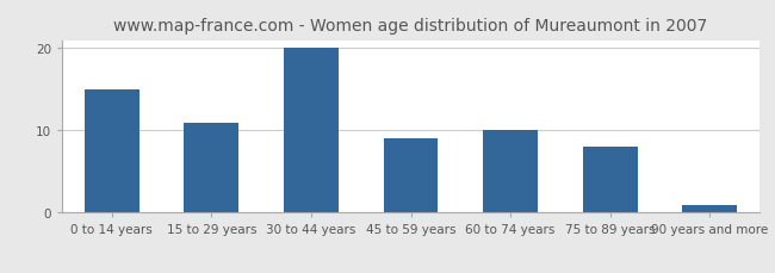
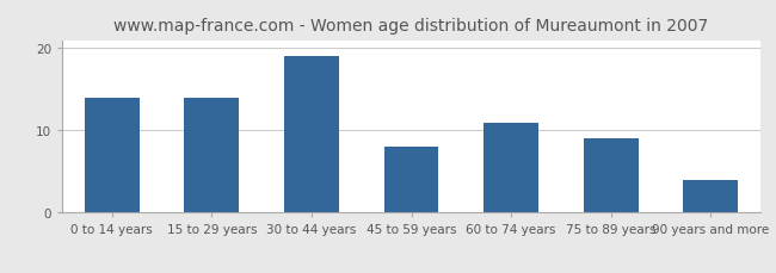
0 to 14 years: 15 -> 14
15 to 29 years: 11 -> 14
30 to 44 years: 20 -> 19
45 to 59 years: 9 -> 8
60 to 74 years: 10 -> 11
75 to 89 years: 8 -> 9
90 years and more: 1 -> 4
